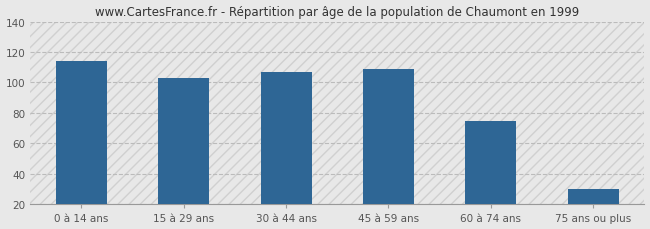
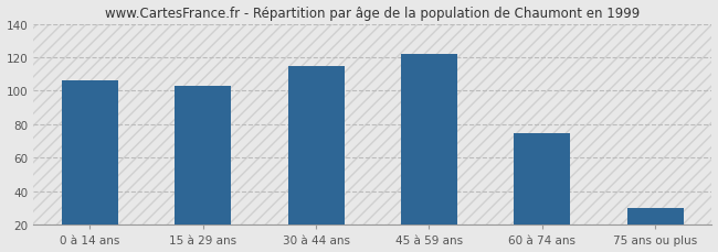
0 à 14 ans: 114 -> 106
30 à 44 ans: 107 -> 115
45 à 59 ans: 109 -> 122
